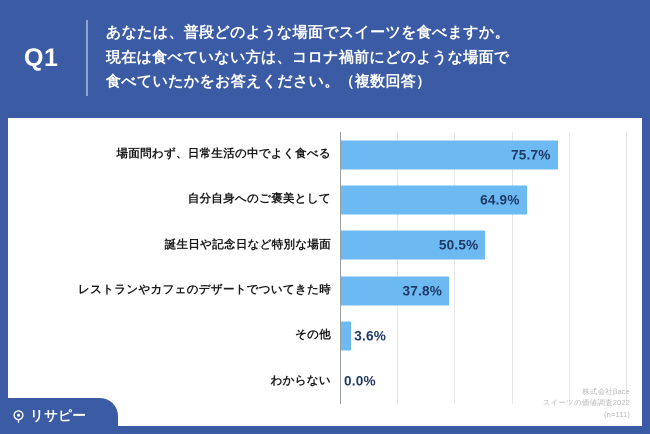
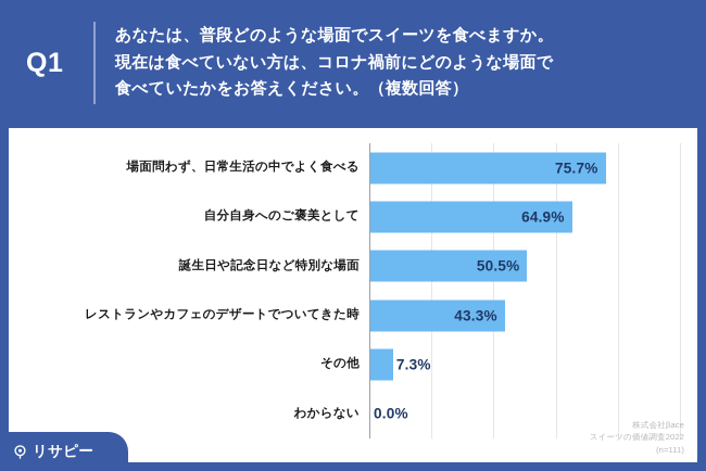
レストランやカフェのデザートでついてきた時: 37.8% -> 43.3%
その他: 3.6% -> 7.3%
